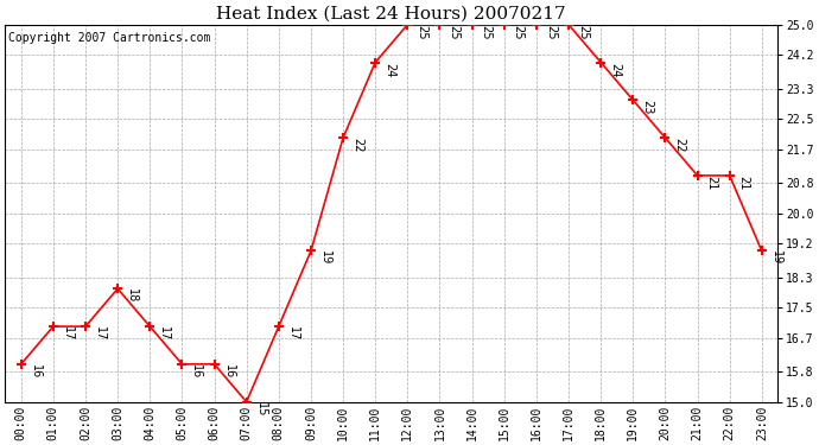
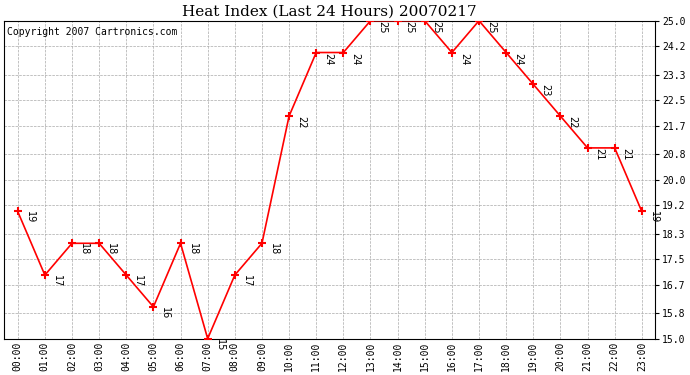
00:00: 16 -> 19
02:00: 17 -> 18
06:00: 16 -> 18
09:00: 19 -> 18
12:00: 25 -> 24
16:00: 25 -> 24
